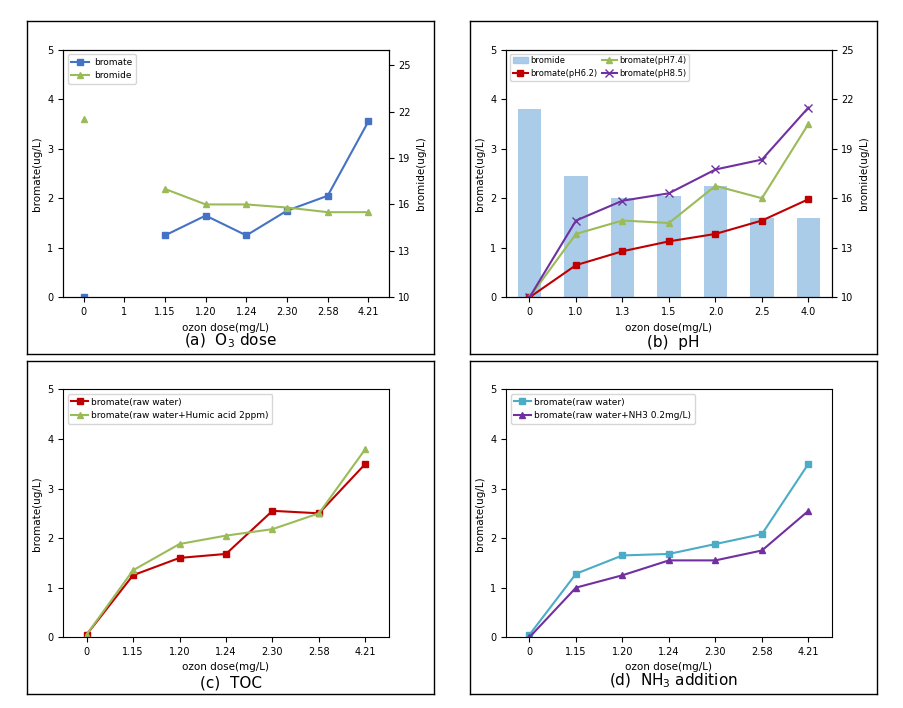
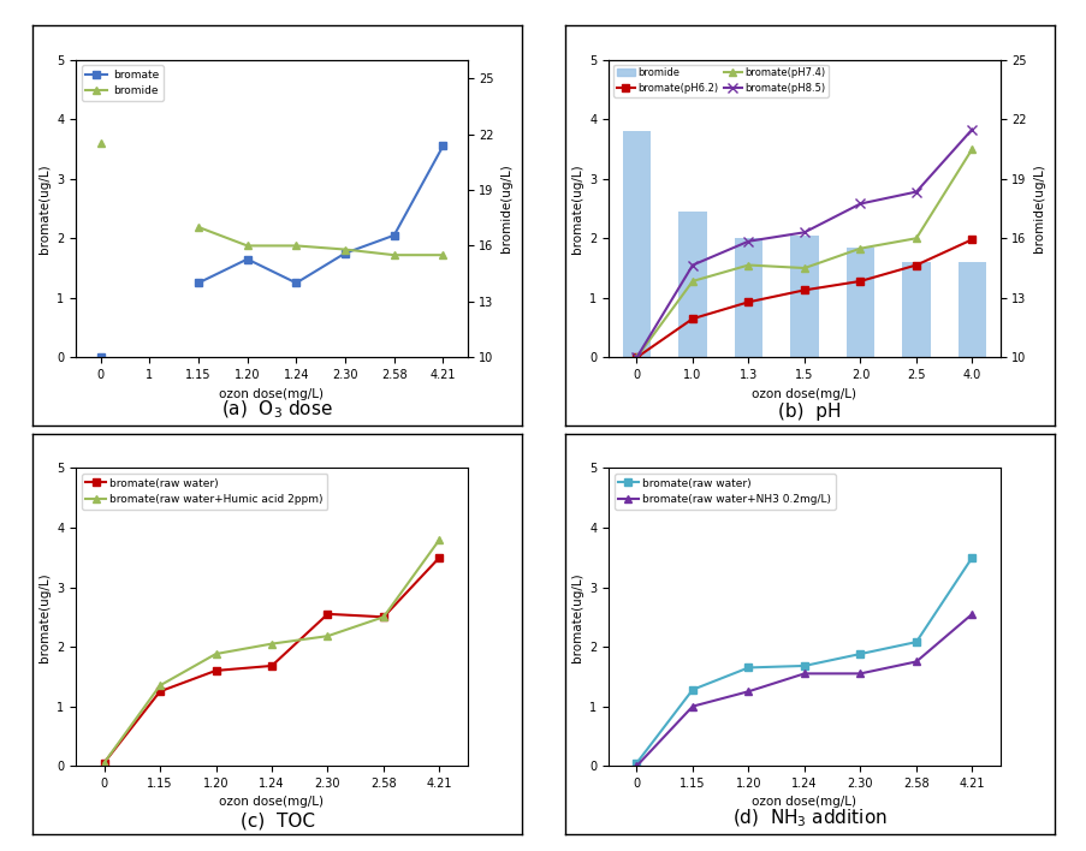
bromide/2.0: 2.25 -> 1.85
bromate(pH7.4)/2.0: 2.25 -> 1.83
